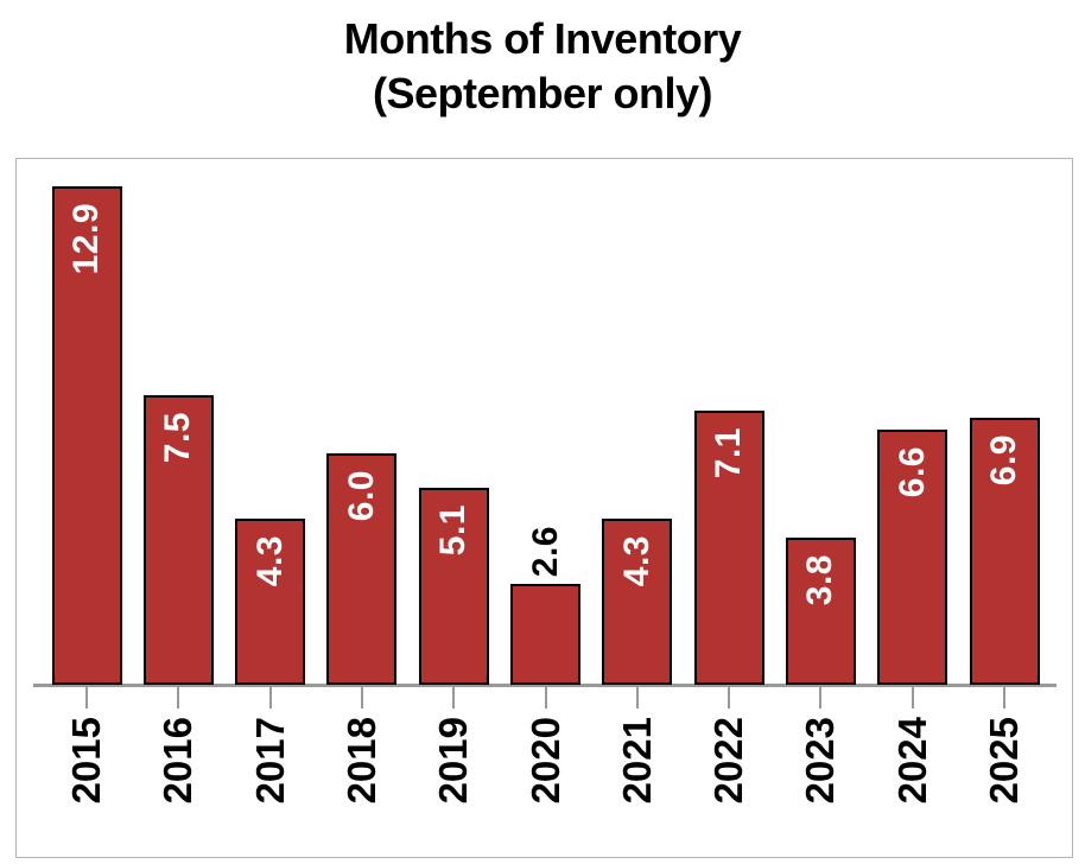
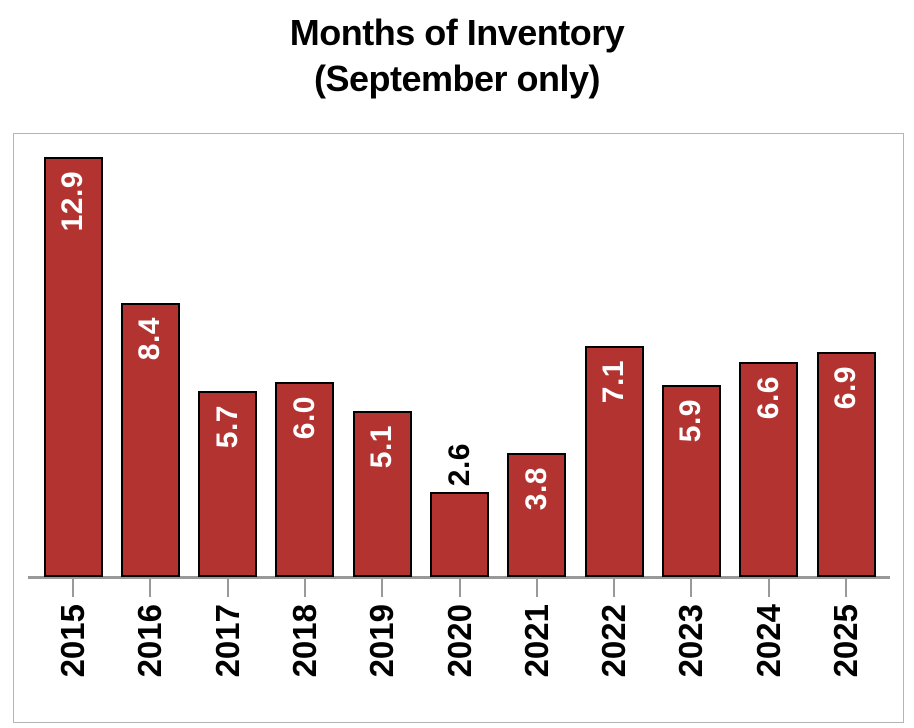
2016: 7.5 -> 8.4
2017: 4.3 -> 5.7
2021: 4.3 -> 3.8
2023: 3.8 -> 5.9
